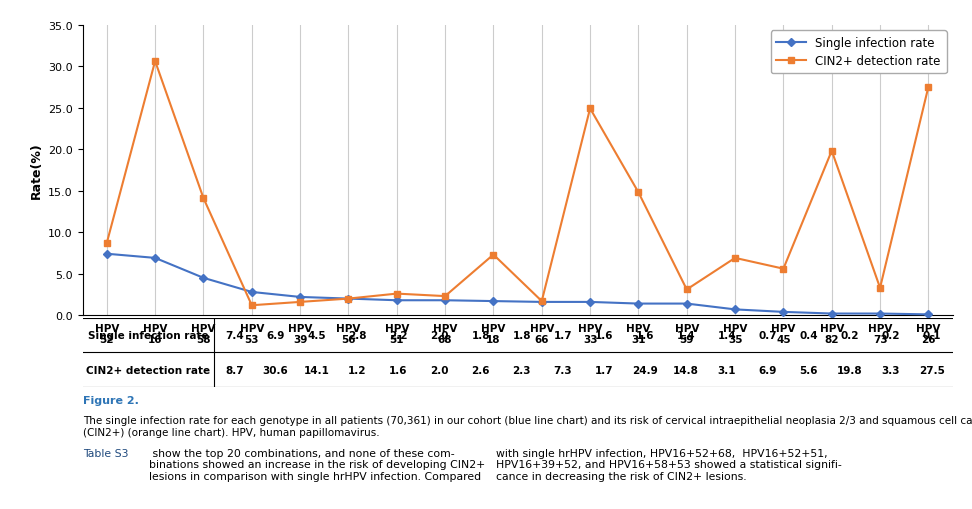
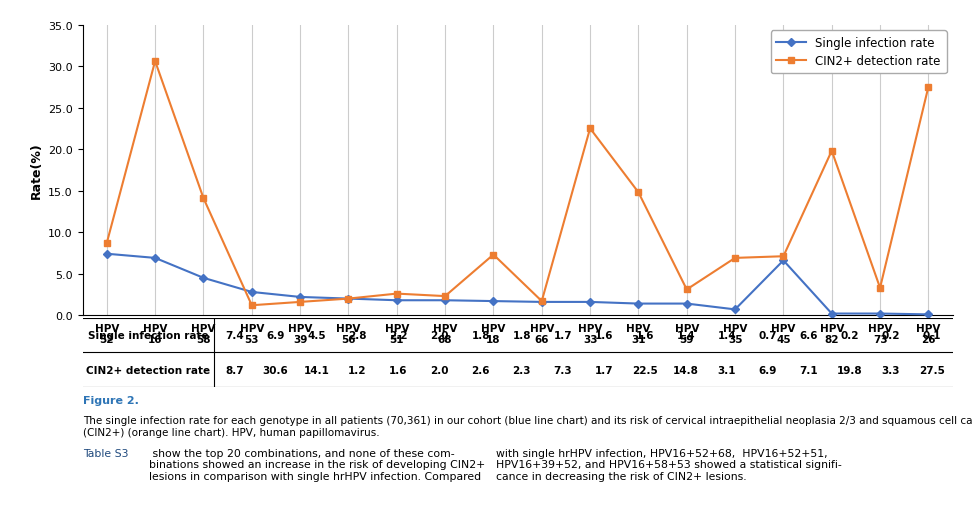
CIN2+ detection rate/HPV 33: 24.9 -> 22.5
Single infection rate/HPV 45: 0.4 -> 6.6
CIN2+ detection rate/HPV 45: 5.6 -> 7.1
